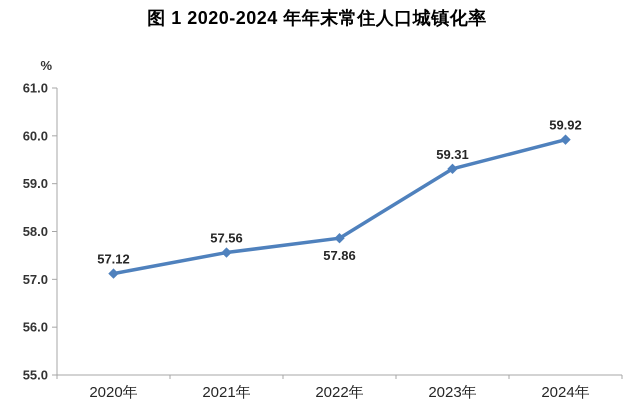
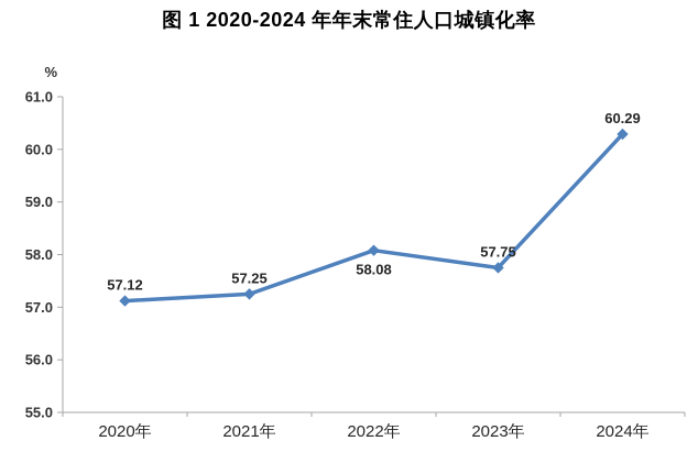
2021年: 57.56 -> 57.25
2022年: 57.86 -> 58.08
2023年: 59.31 -> 57.75
2024年: 59.92 -> 60.29
